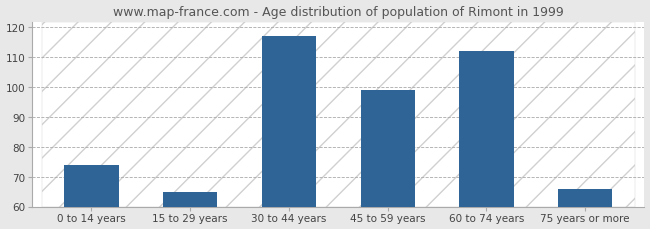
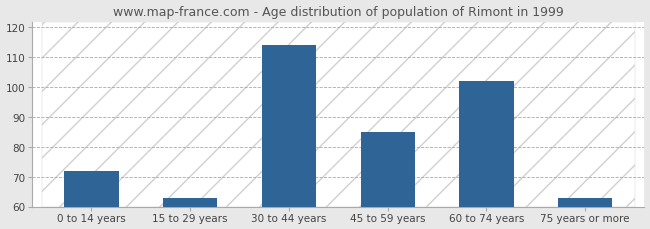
0 to 14 years: 74 -> 72
15 to 29 years: 65 -> 63
30 to 44 years: 117 -> 114
45 to 59 years: 99 -> 85
60 to 74 years: 112 -> 102
75 years or more: 66 -> 63
